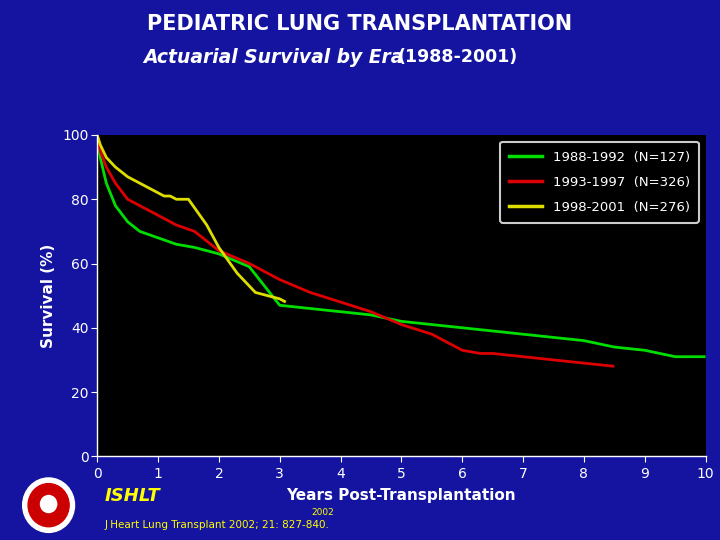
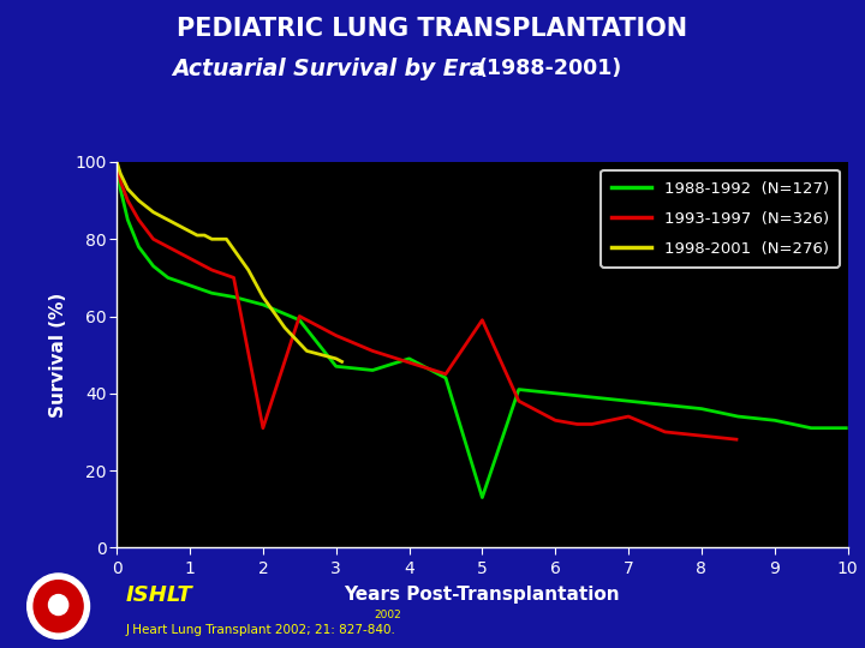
1993-1997 (N=326)/2: 64 -> 31
1988-1992 (N=127)/4: 45 -> 49
1988-1992 (N=127)/5: 42 -> 13
1993-1997 (N=326)/5: 41 -> 59
1993-1997 (N=326)/7: 31 -> 34
